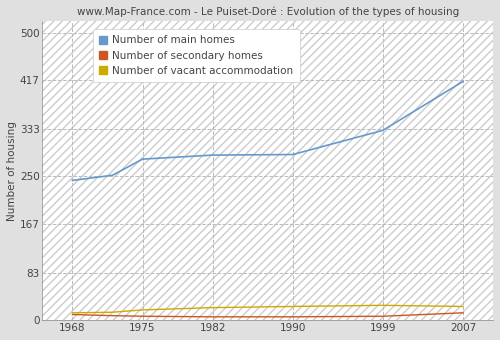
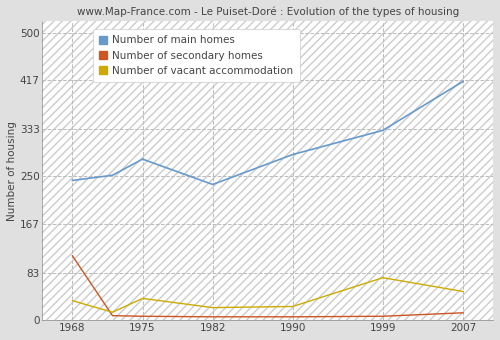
Number of secondary homes/1968: 10 -> 112
Number of vacant accommodation/1968: 13 -> 34
Number of vacant accommodation/1975: 18 -> 38
Number of main homes/1982: 287 -> 236
Number of vacant accommodation/1999: 26 -> 74
Number of vacant accommodation/2007: 24 -> 50
